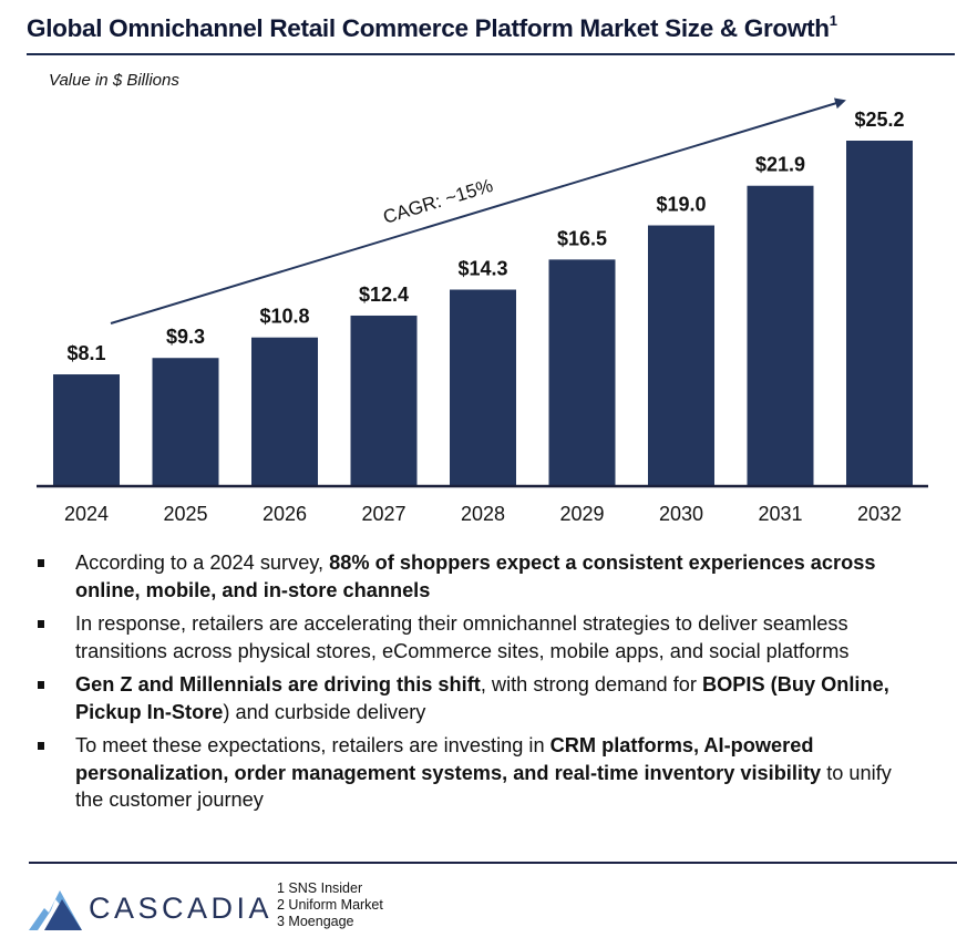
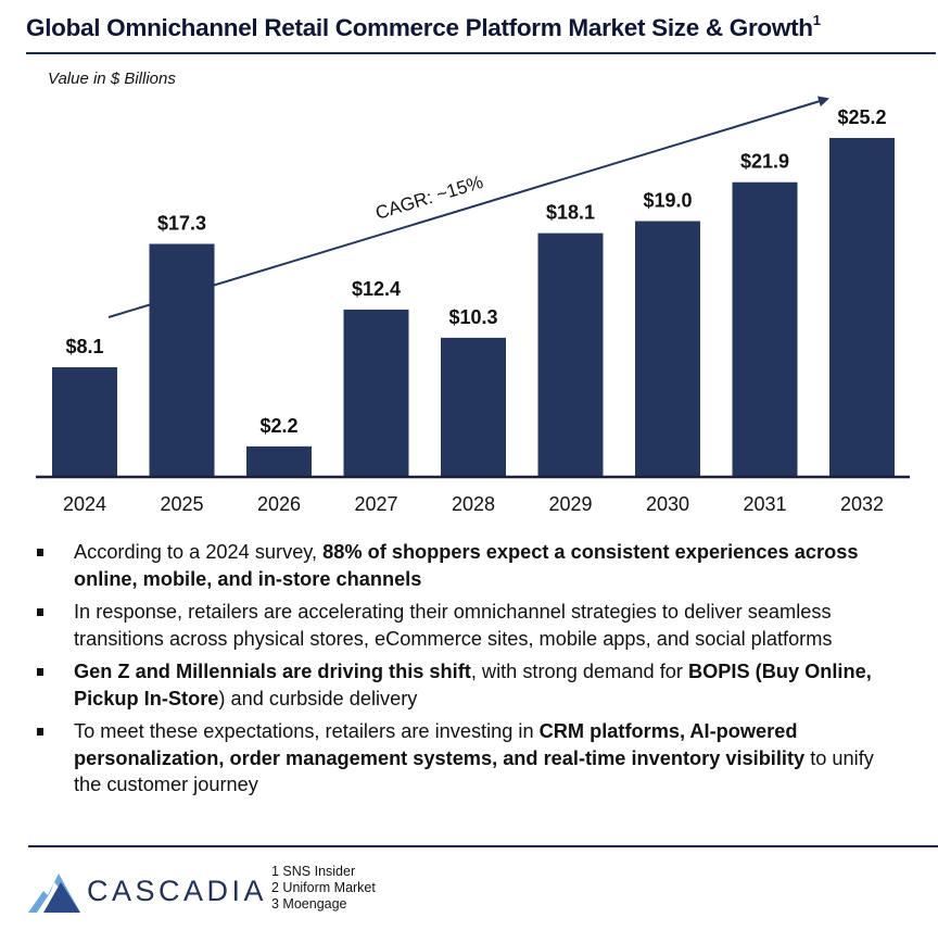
2025: $9.3 -> $17.3
2026: $10.8 -> $2.2
2028: $14.3 -> $10.3
2029: $16.5 -> $18.1
